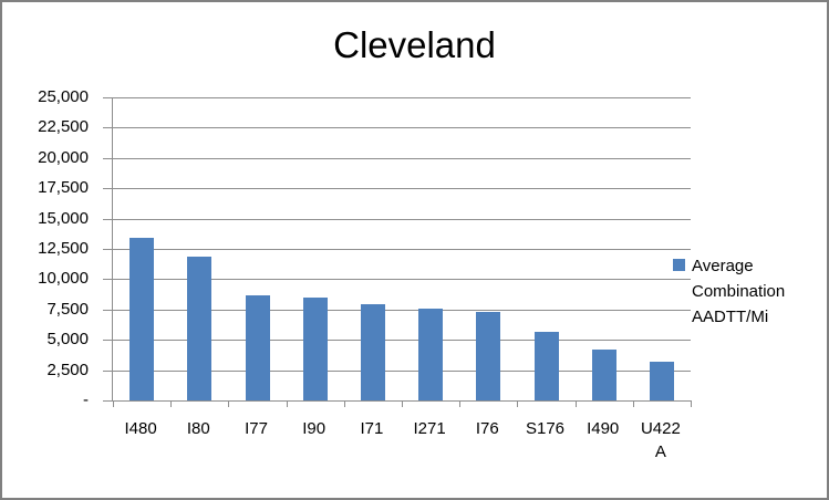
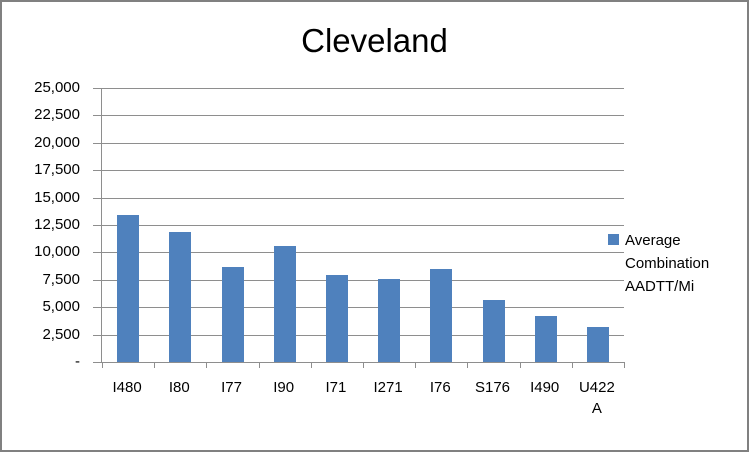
I90: 8400 -> 10600
I76: 7300 -> 8500
